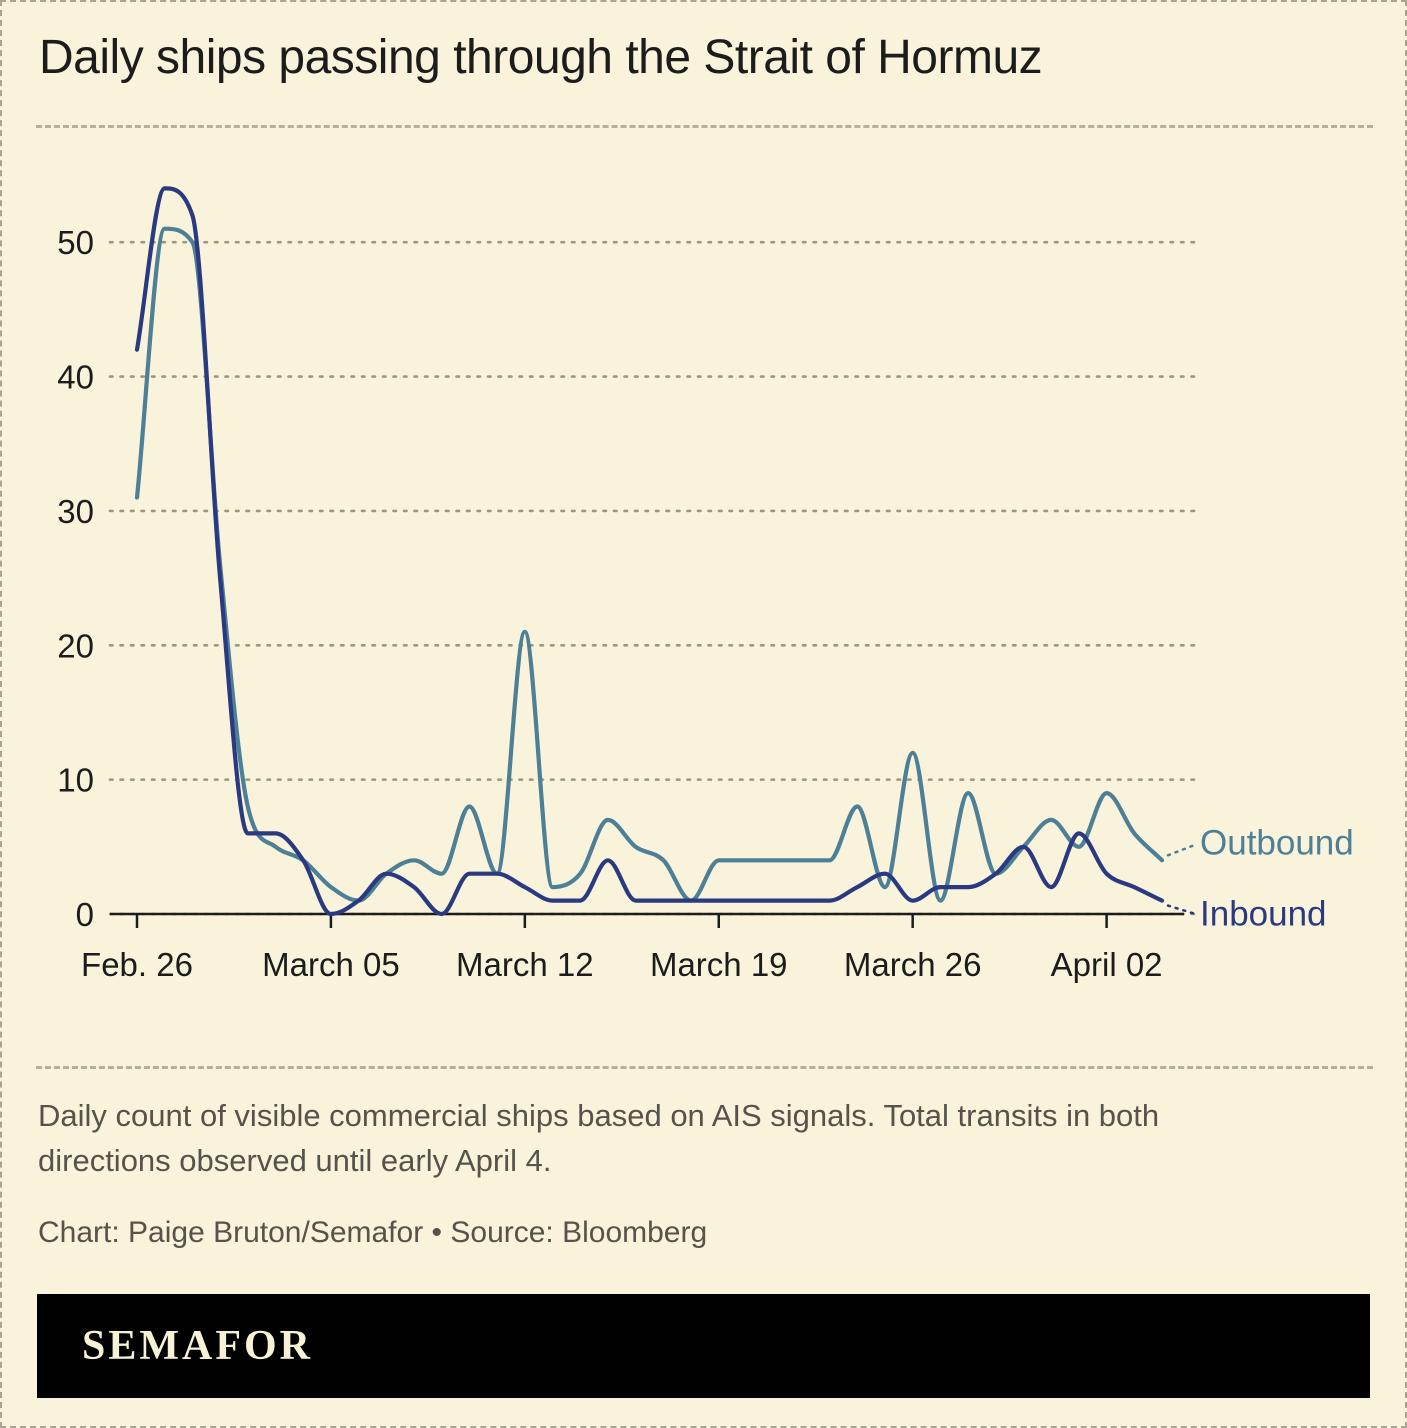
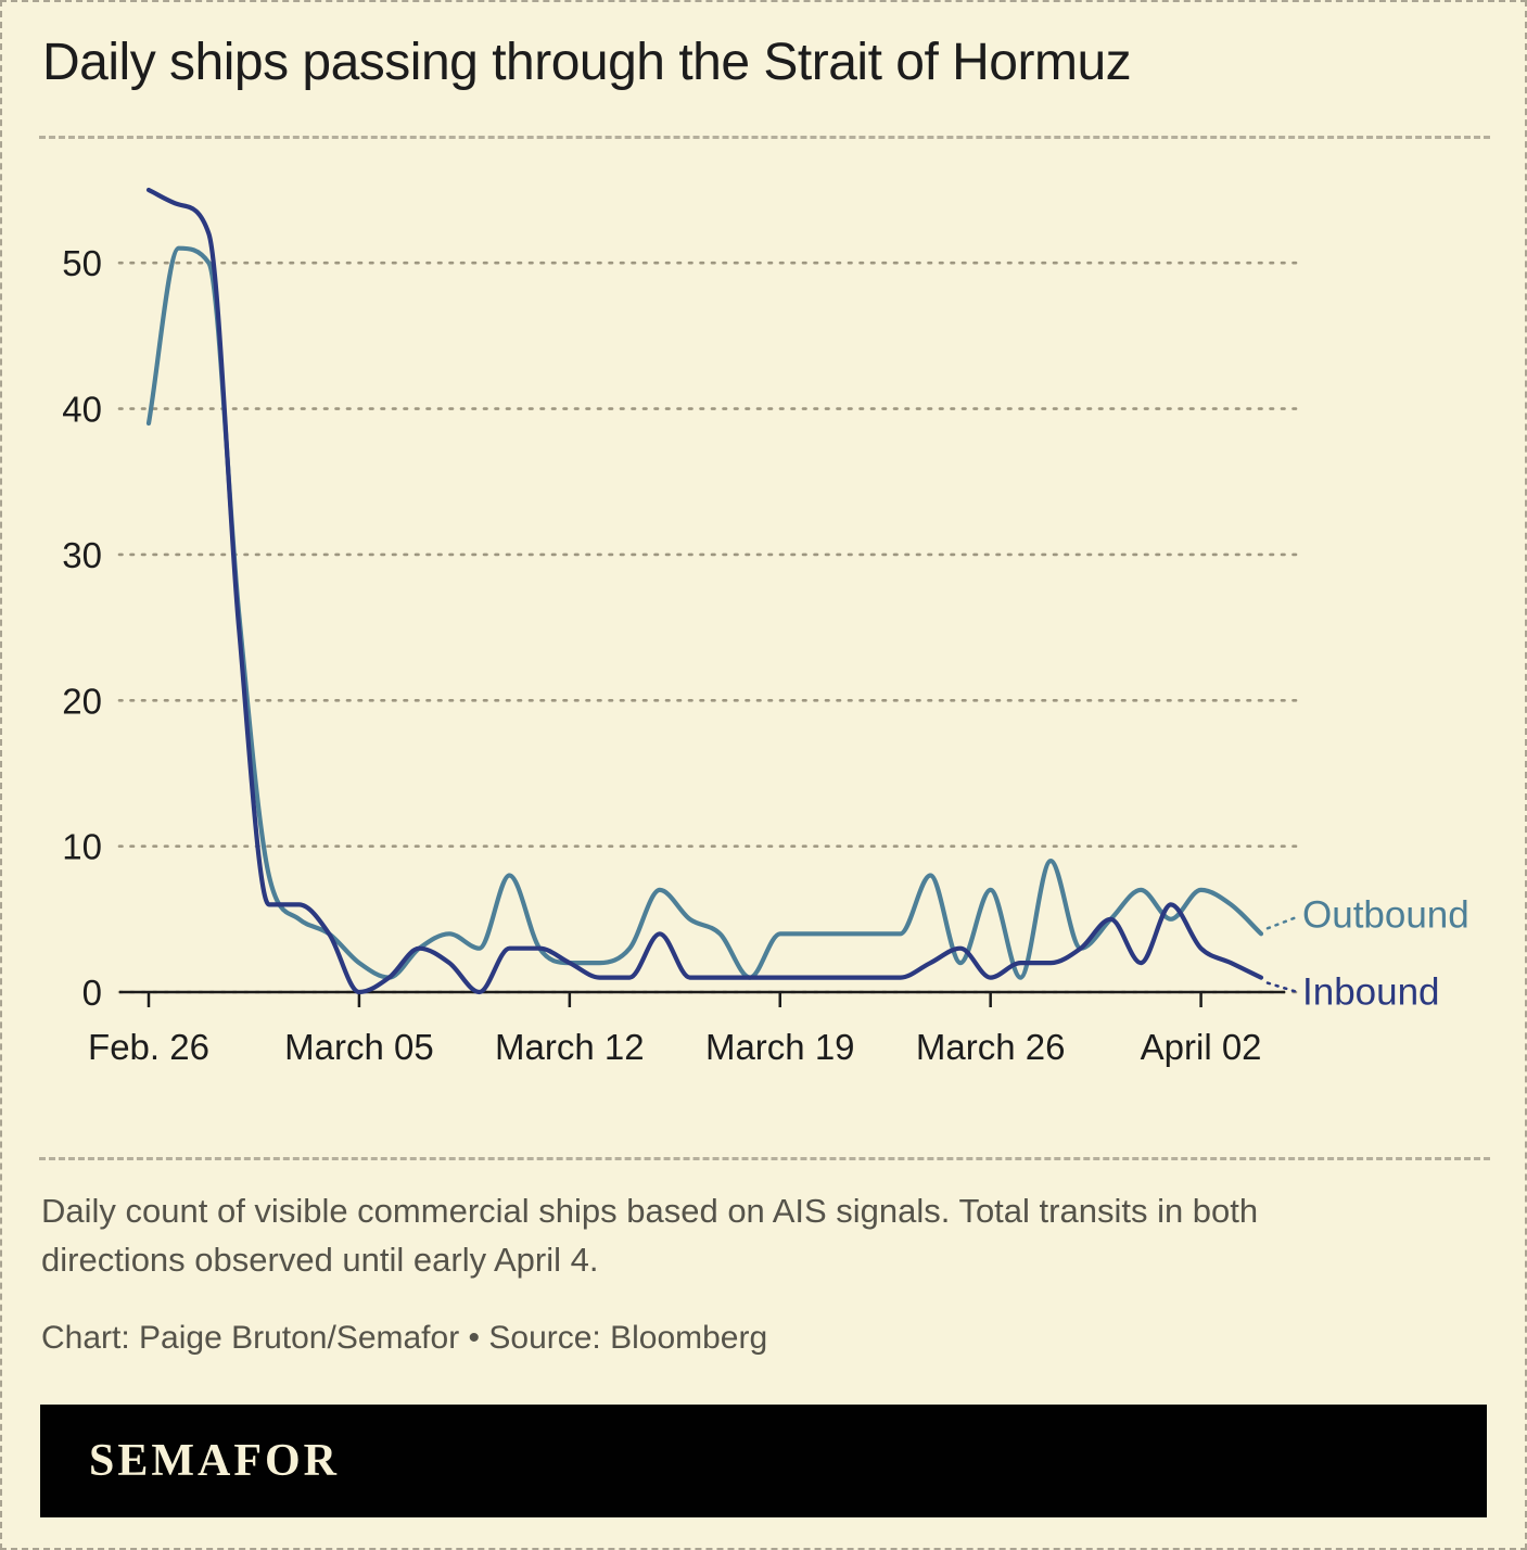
Outbound/Feb. 26: 31 -> 39
Inbound/Feb. 26: 42 -> 55
Outbound/March 12: 21 -> 2
Outbound/March 26: 12 -> 7
Outbound/April 02: 9 -> 7
